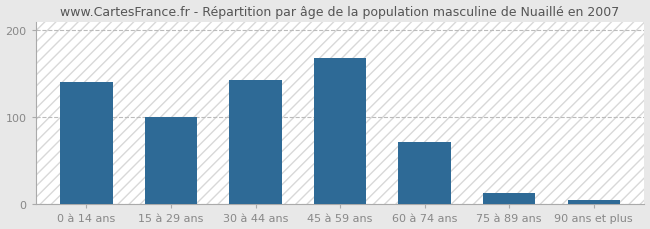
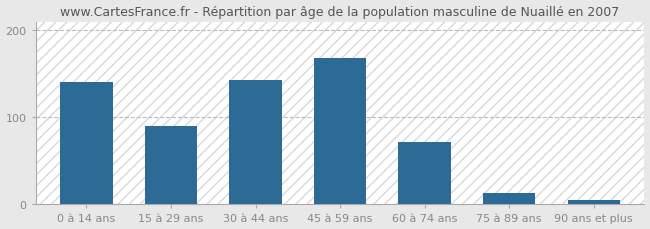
15 à 29 ans: 100 -> 90
